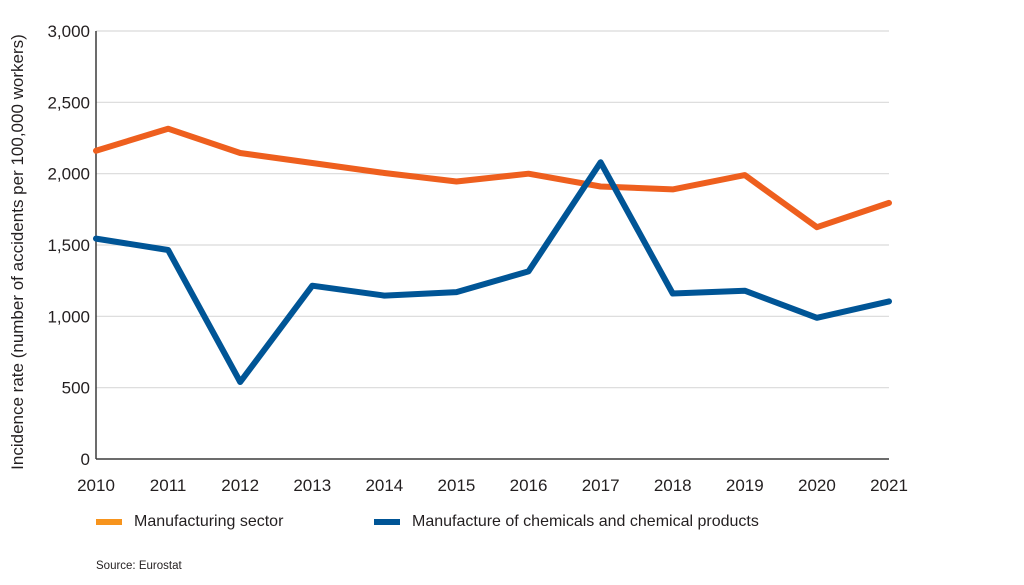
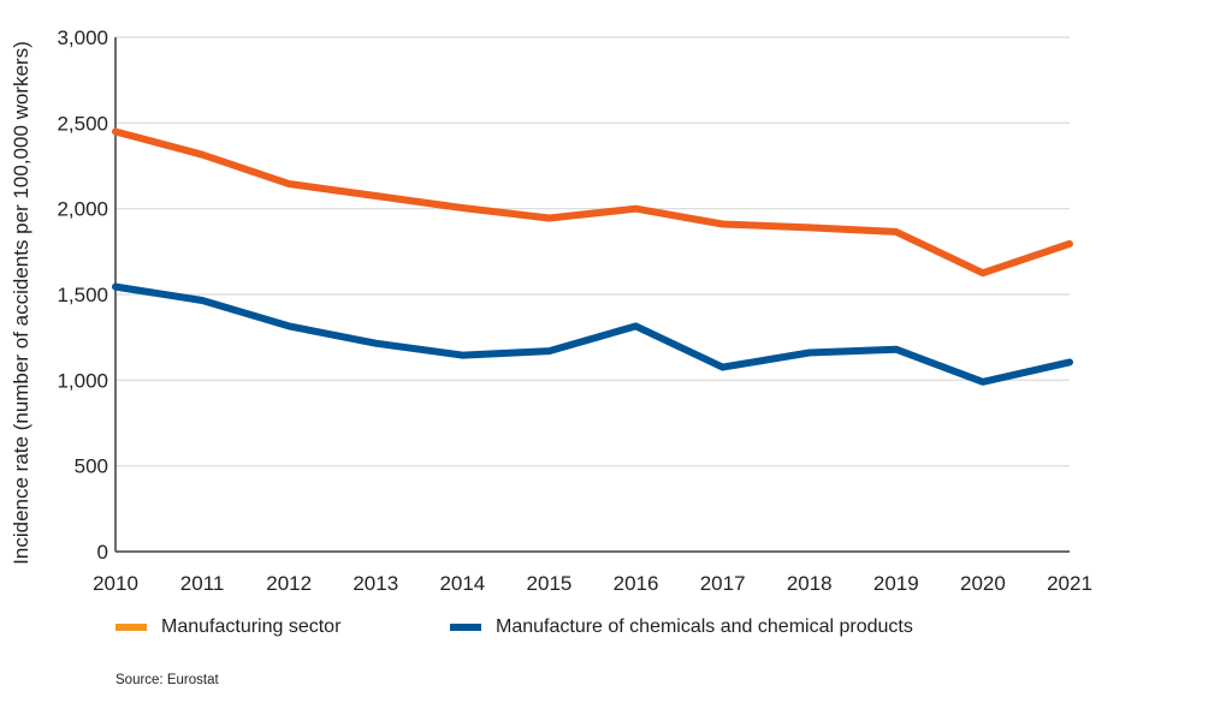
Manufacturing sector/2010: 2160 -> 2450
Manufacture of chemicals and chemical products/2012: 540 -> 1320
Manufacture of chemicals and chemical products/2017: 2080 -> 1080
Manufacturing sector/2019: 1990 -> 1860
